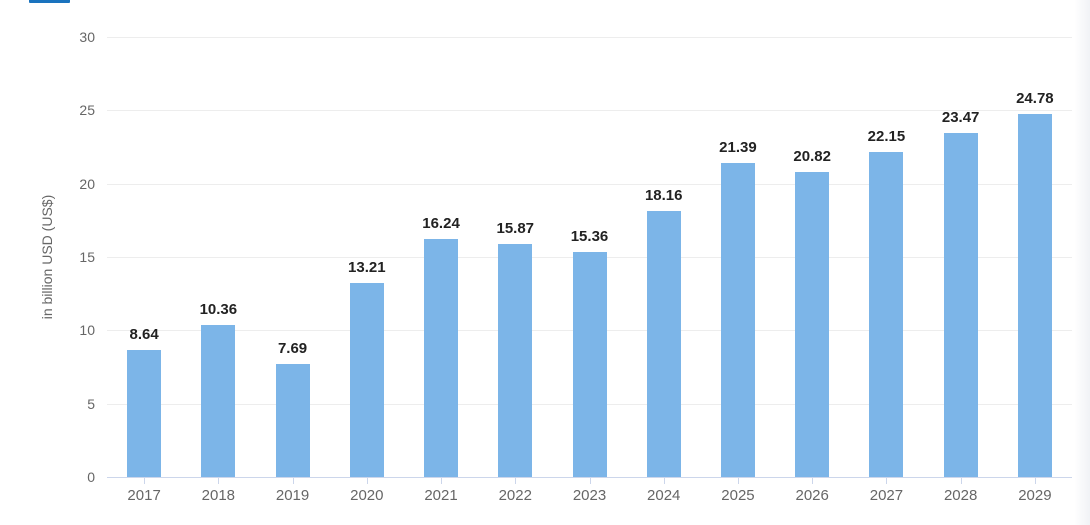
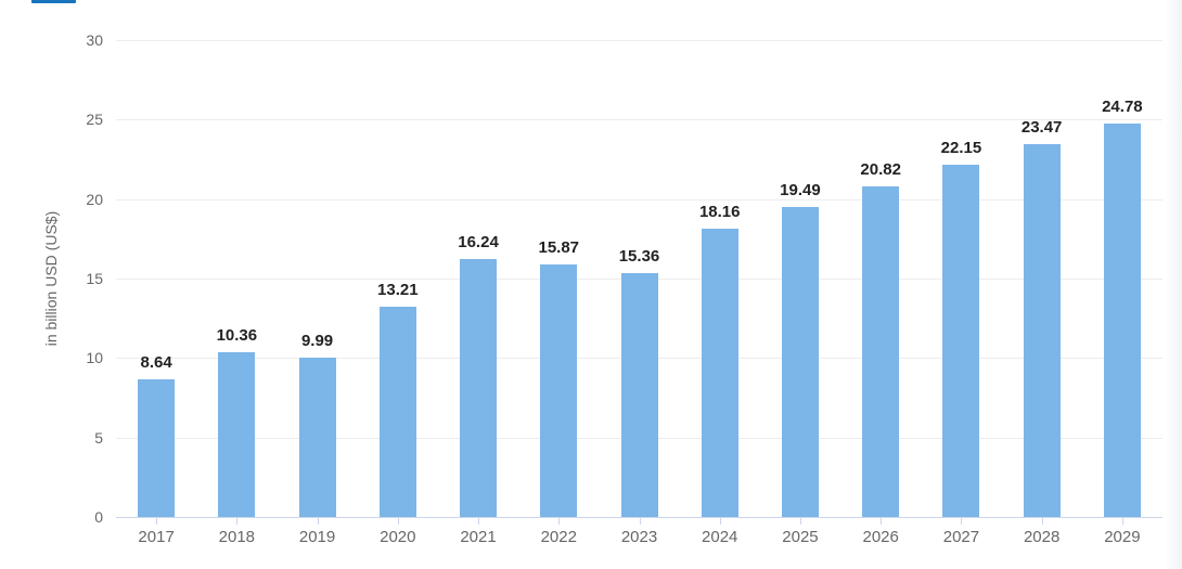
2019: 7.69 -> 9.99
2025: 21.39 -> 19.49
